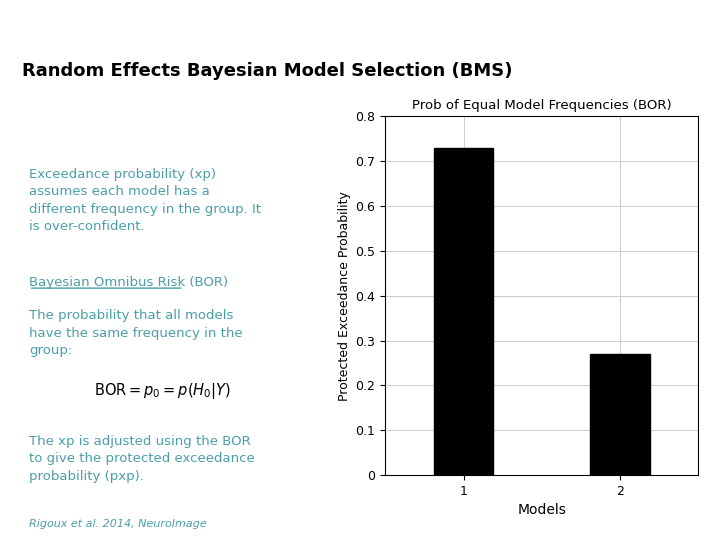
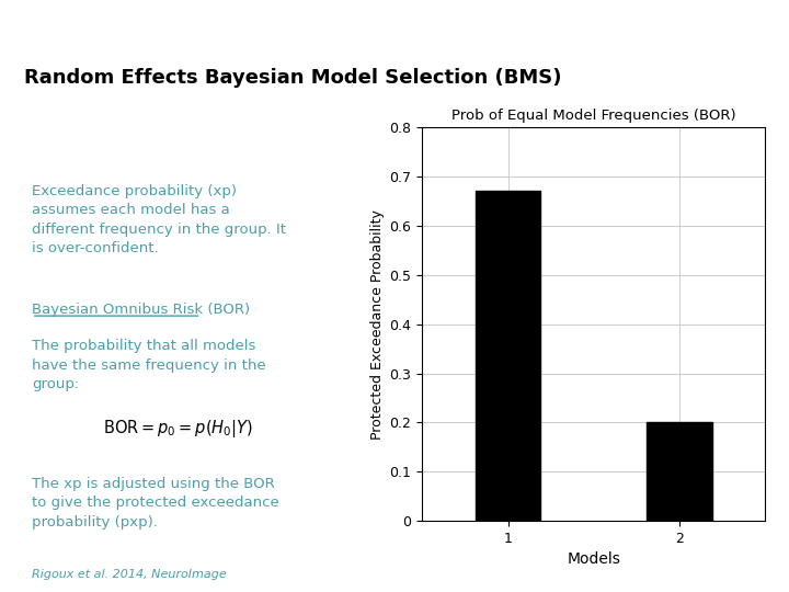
1: 0.73 -> 0.67
2: 0.27 -> 0.20
